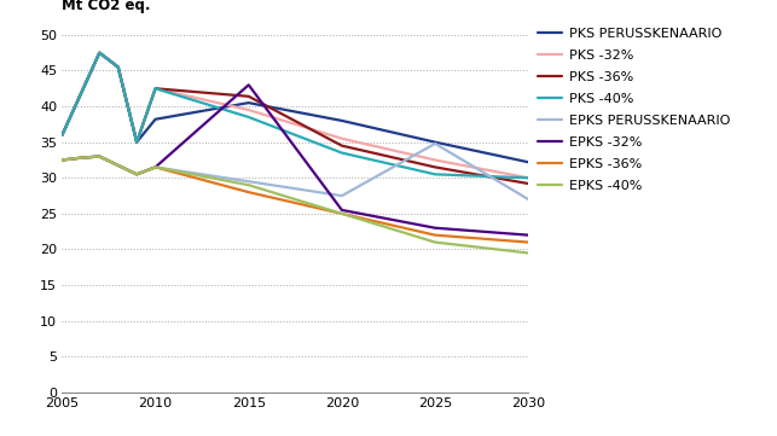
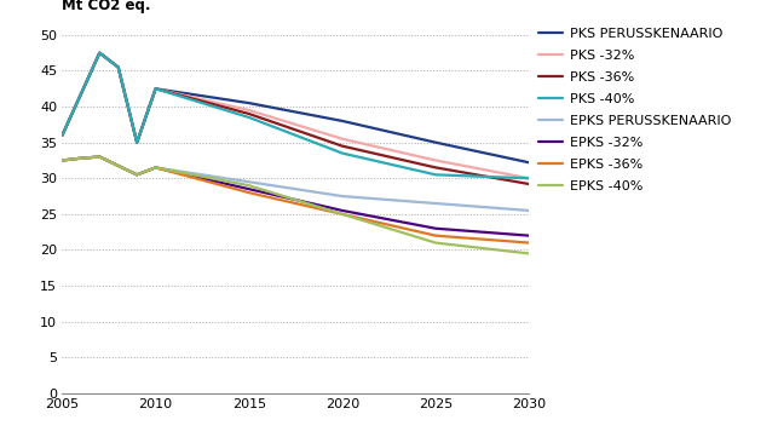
PKS PERUSSKENAARIO/2010: 38.2 -> 42.5
PKS -36%/2015: 41.4 -> 39.0
EPKS -32%/2015: 43.0 -> 28.5
EPKS PERUSSKENAARIO/2025: 34.8 -> 26.5
EPKS PERUSSKENAARIO/2030: 27.0 -> 25.5
